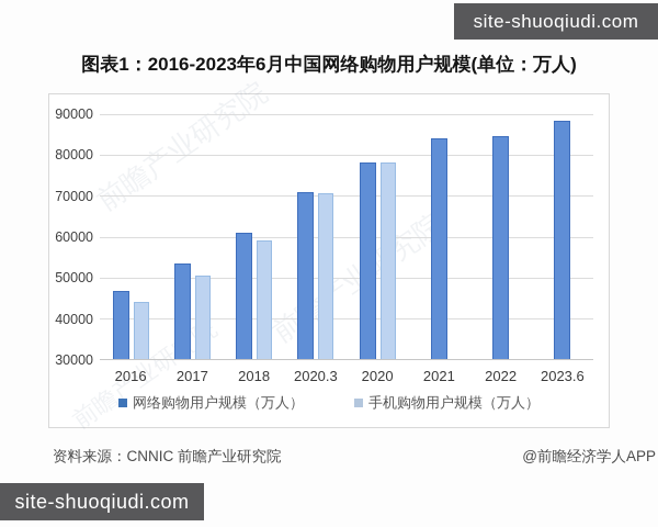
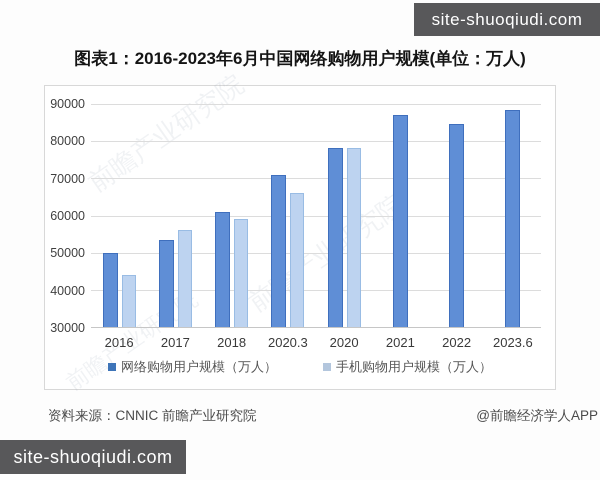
网络购物用户规模（万人）/2016: 47000 -> 50000
手机购物用户规模（万人）/2017: 51000 -> 56000
手机购物用户规模（万人）/2020.3: 71000 -> 66000
网络购物用户规模（万人）/2021: 84000 -> 87000
